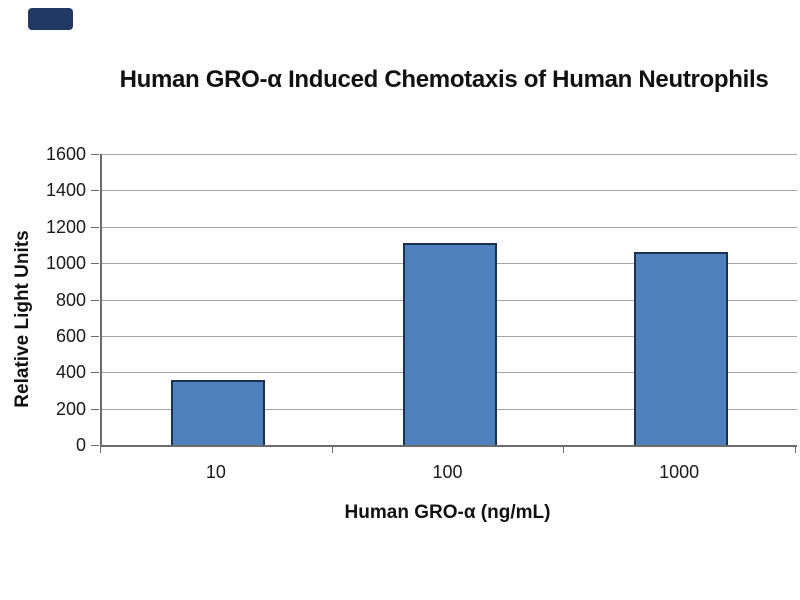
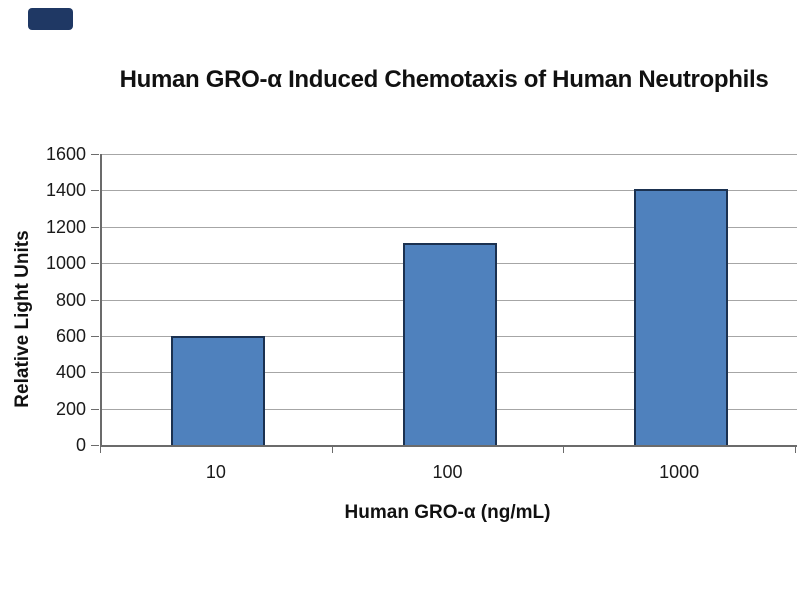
10: 360 -> 600
1000: 1060 -> 1410
